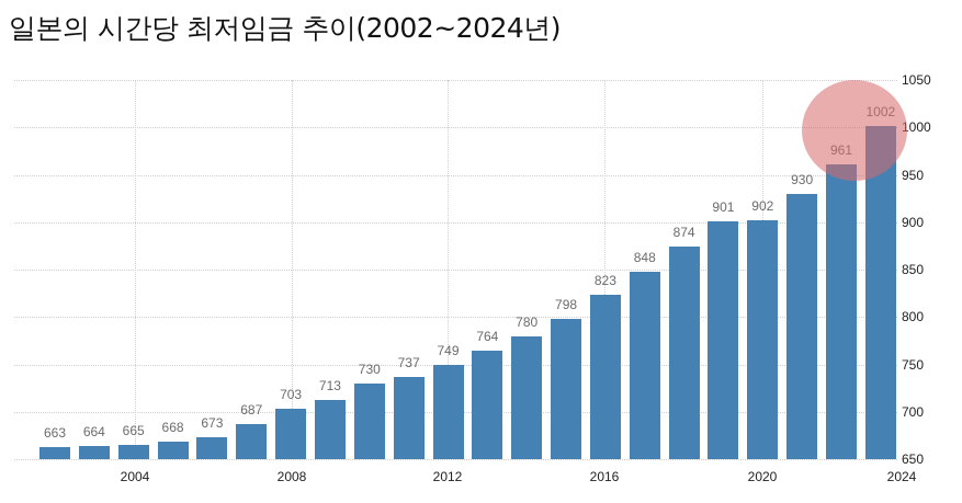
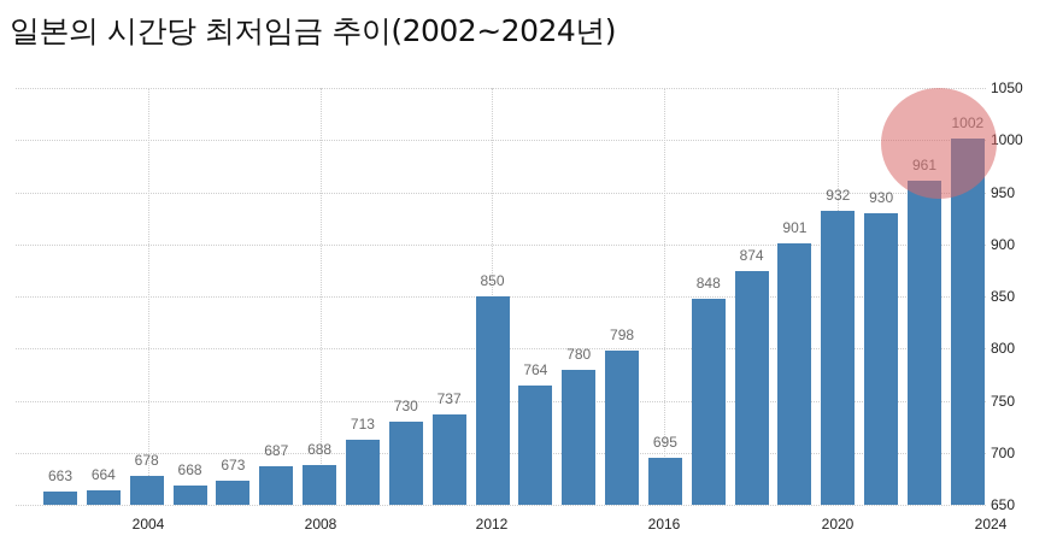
2004: 665 -> 678
2008: 703 -> 688
2012: 749 -> 850
2016: 823 -> 695
2020: 902 -> 932
